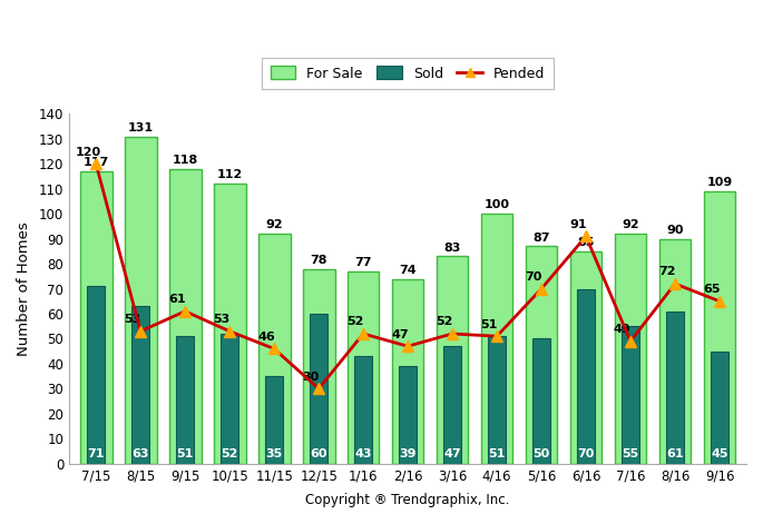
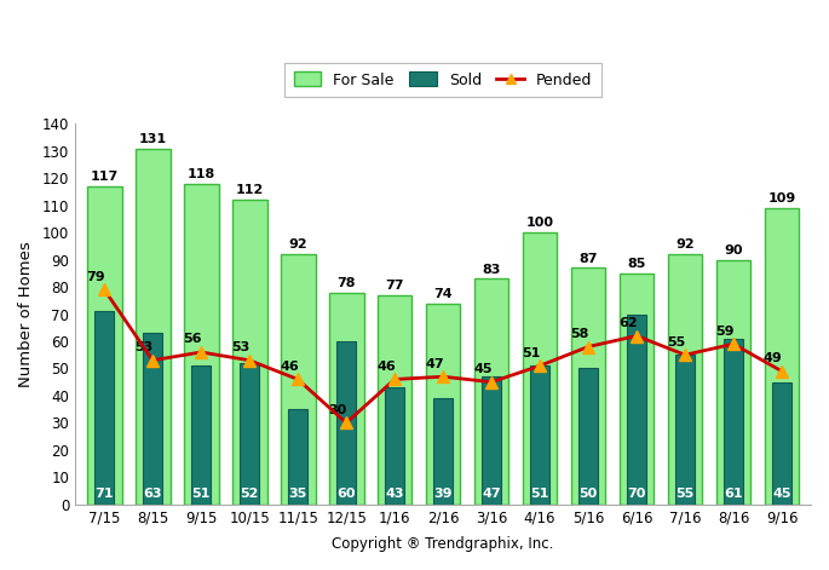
Pended/7/15: 120 -> 79
Pended/9/15: 61 -> 56
Pended/1/16: 52 -> 46
Pended/3/16: 52 -> 45
Pended/5/16: 70 -> 58
Pended/6/16: 91 -> 62
Pended/7/16: 49 -> 55
Pended/8/16: 72 -> 59
Pended/9/16: 65 -> 49
